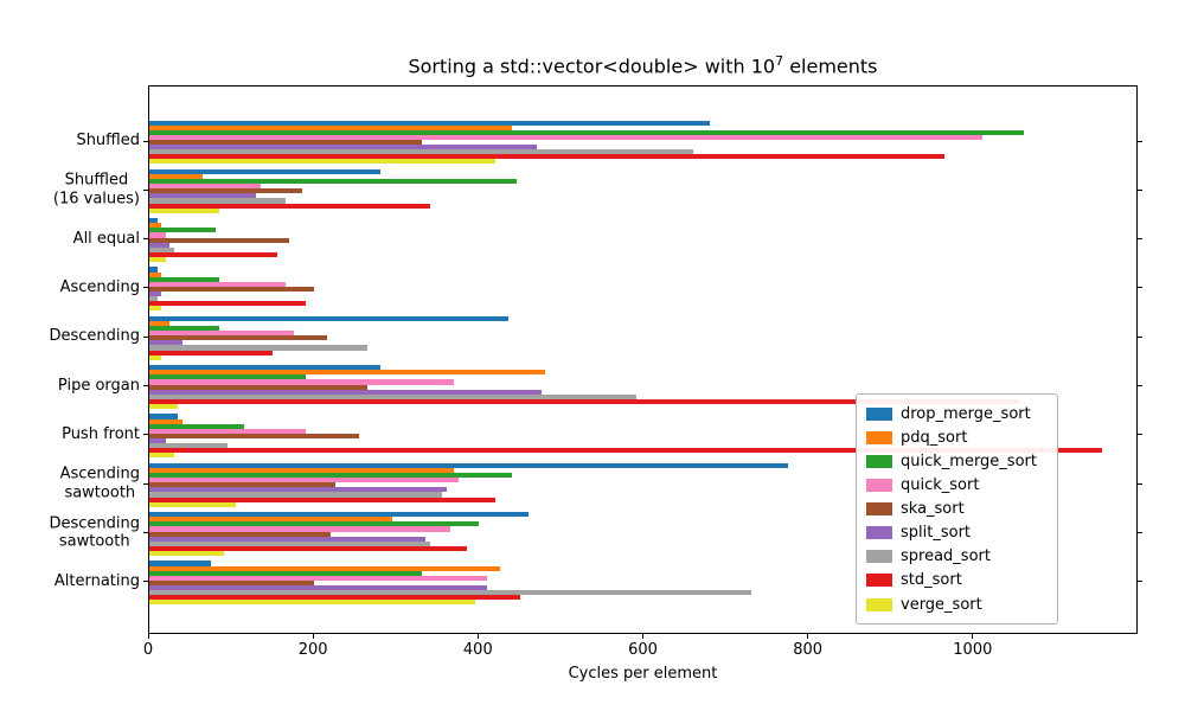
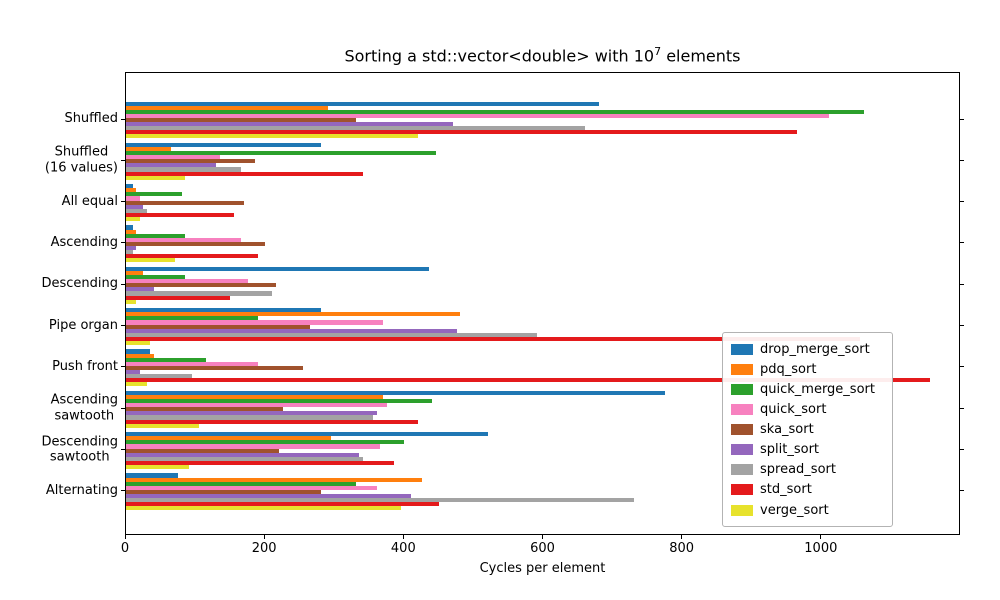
pdq_sort/Shuffled: 440 -> 290
verge_sort/Ascending: 20 -> 70
spread_sort/Descending: 260 -> 210
drop_merge_sort/Descending sawtooth: 460 -> 520
quick_sort/Alternating: 410 -> 360
ska_sort/Alternating: 200 -> 280
